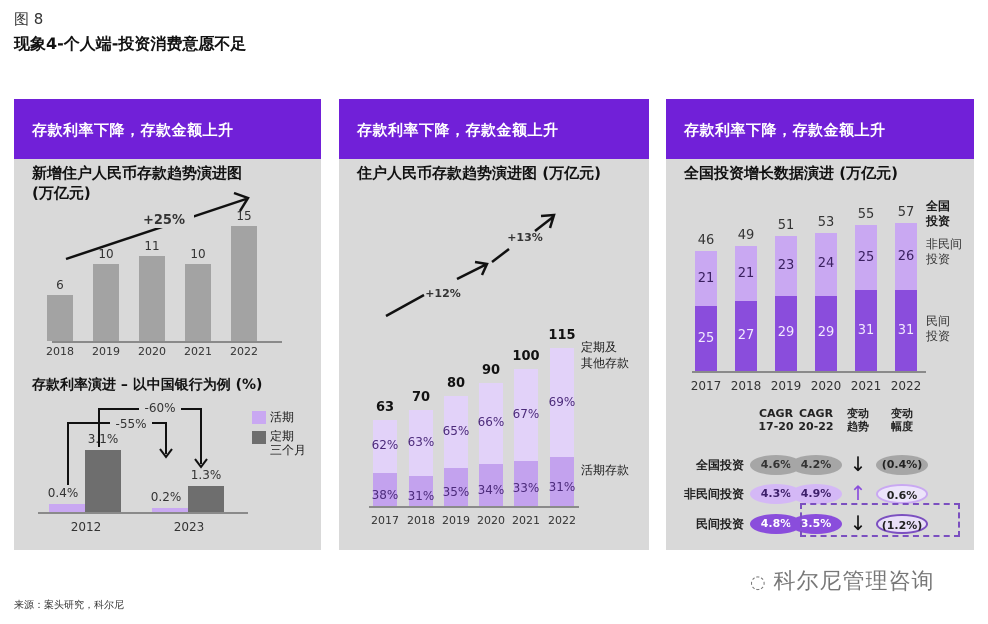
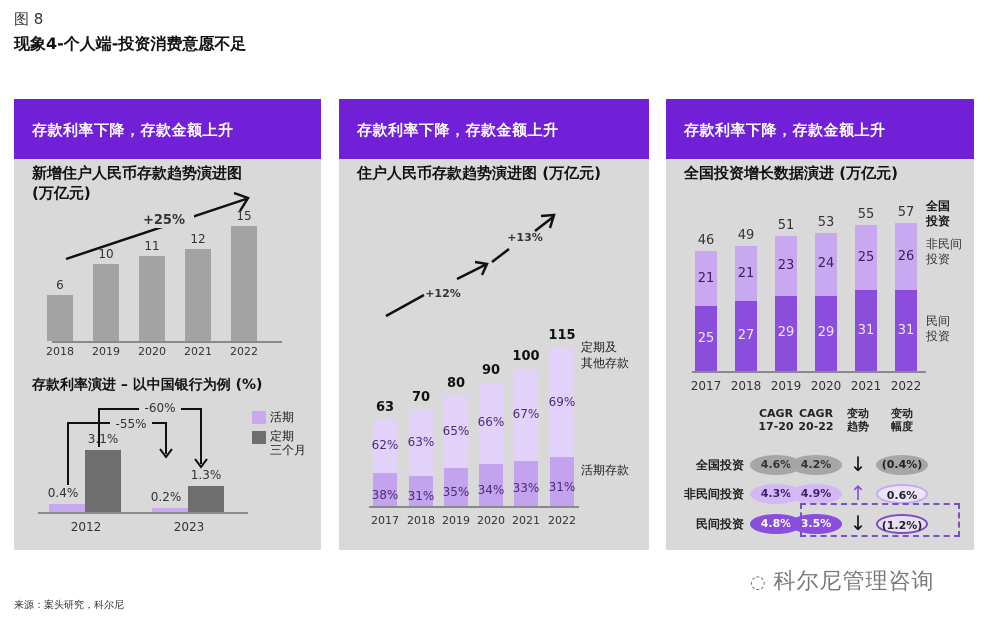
新增住户人民币存款趋势演进图 (万亿元)/2021: 10 -> 12
